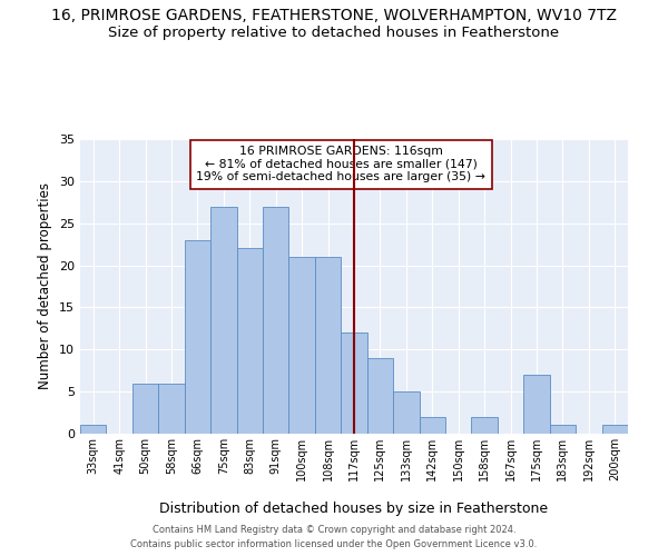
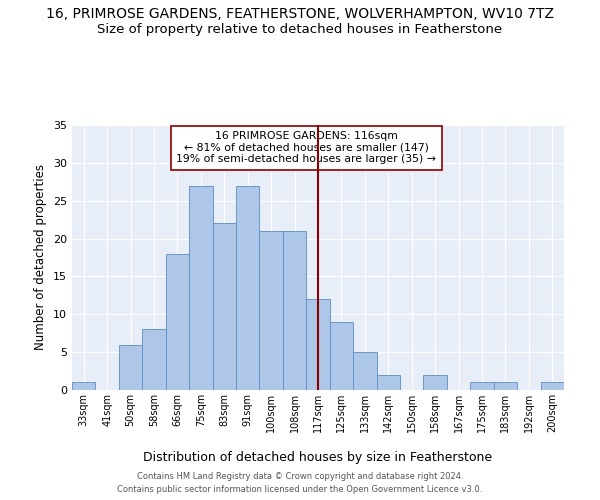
58sqm: 6 -> 8
66sqm: 23 -> 18
175sqm: 7 -> 1
